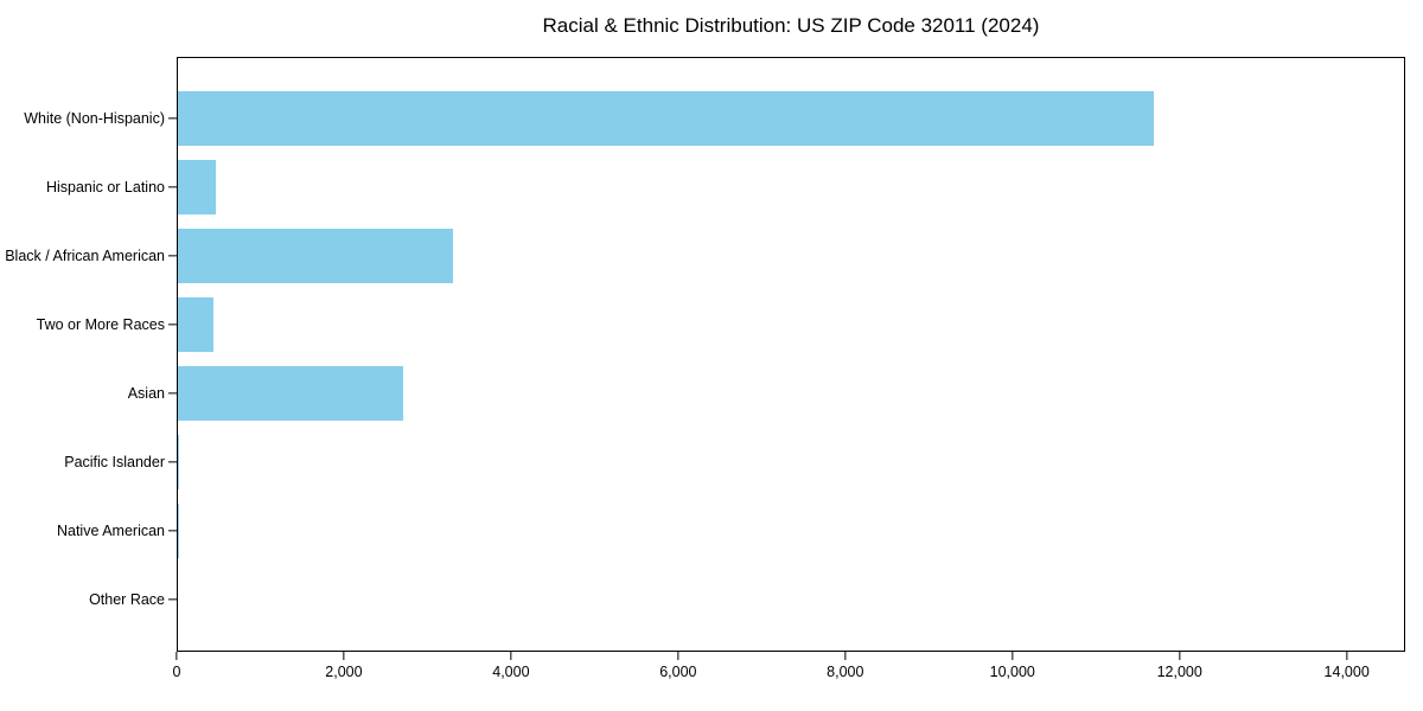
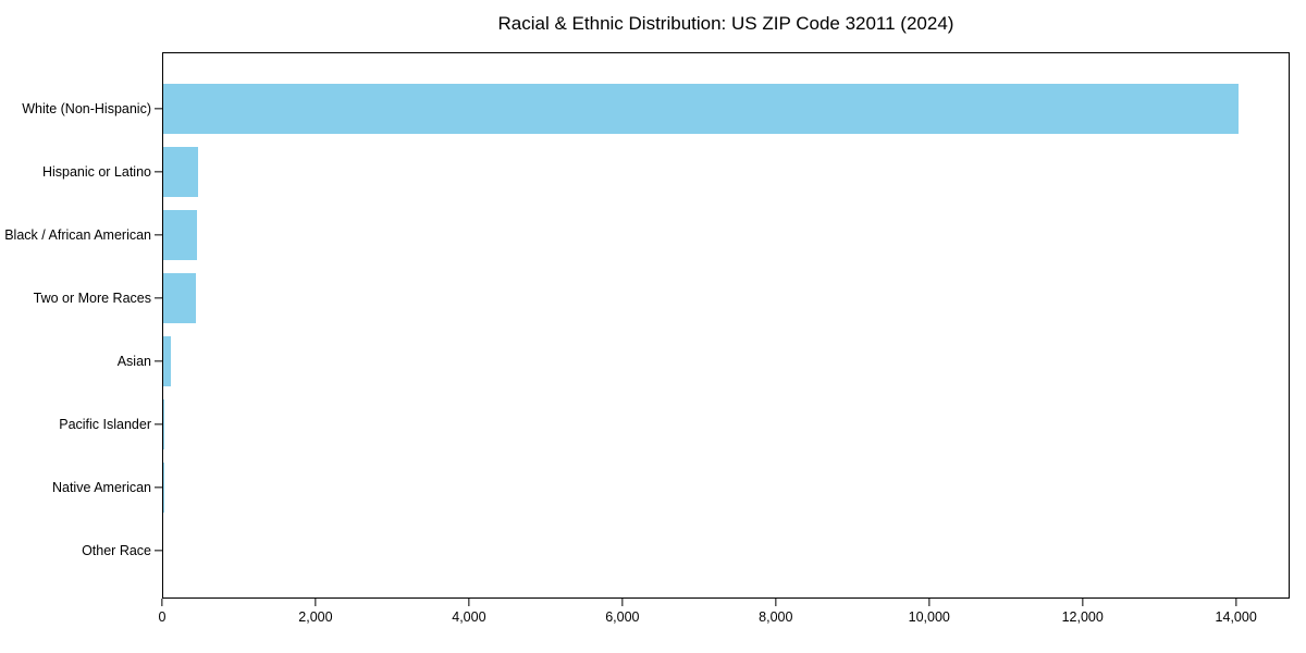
White (Non-Hispanic): 11700 -> 14000
Black / African American: 3300 -> 400
Asian: 2700 -> 100
